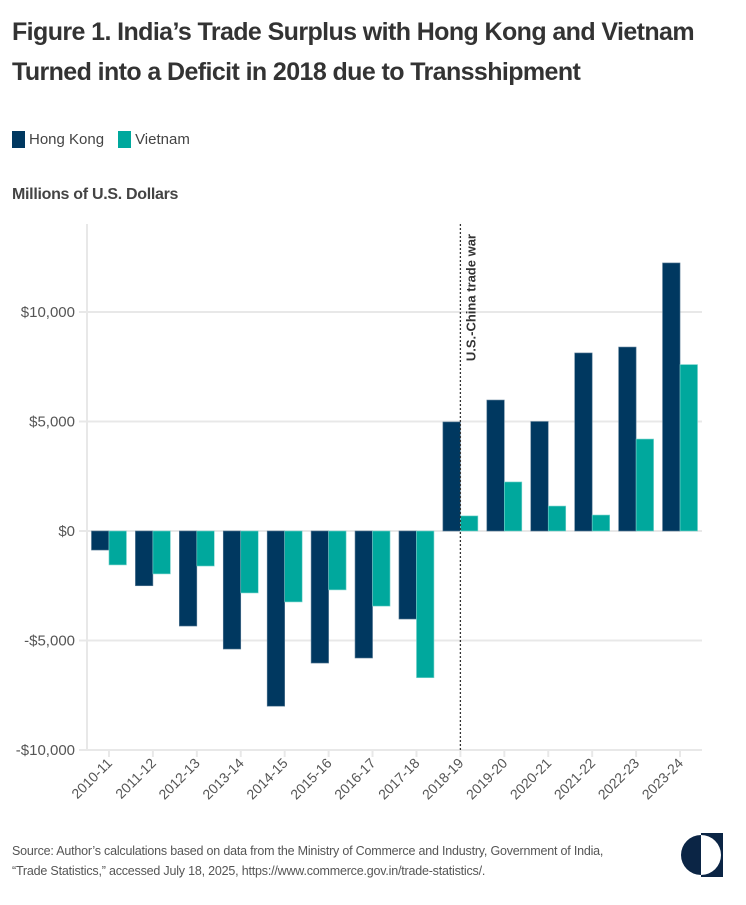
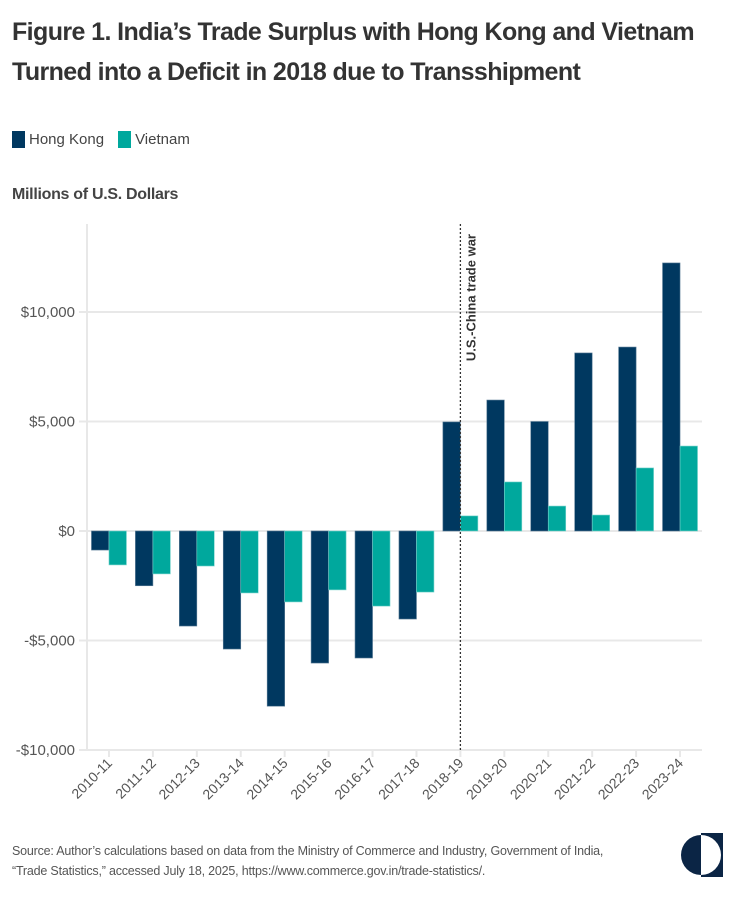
Vietnam/2017-18: -$6700 -> -$2800
Vietnam/2022-23: $4200 -> $2900
Vietnam/2023-24: $7600 -> $3900
